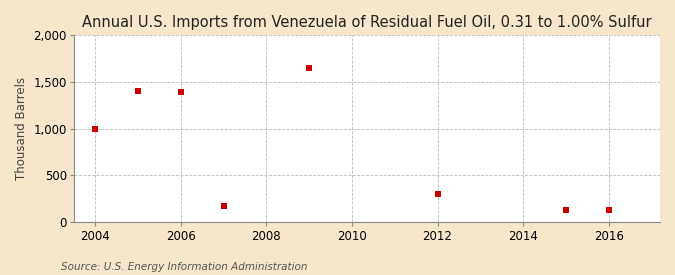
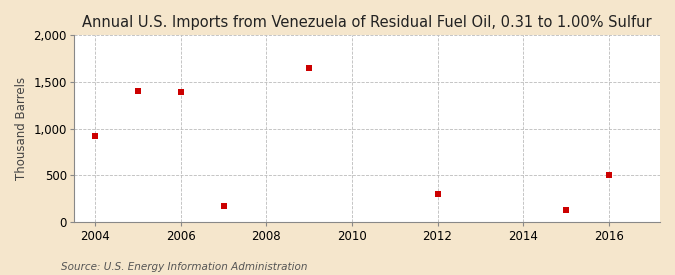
2004: 1,000 -> 920
2016: 120 -> 500
